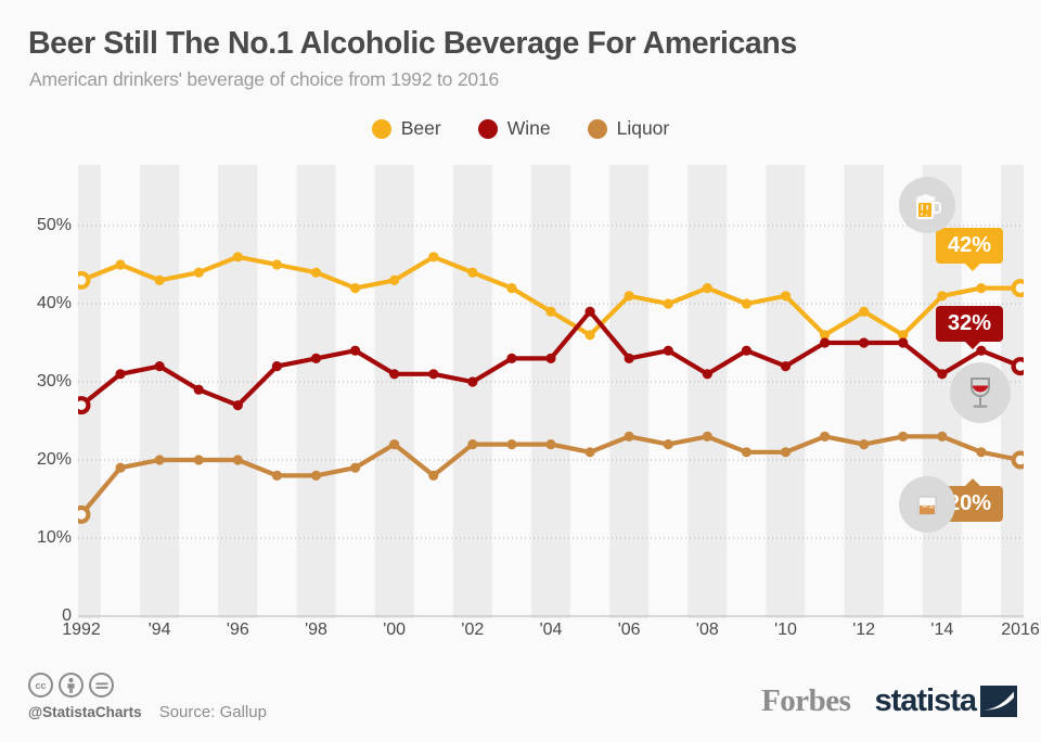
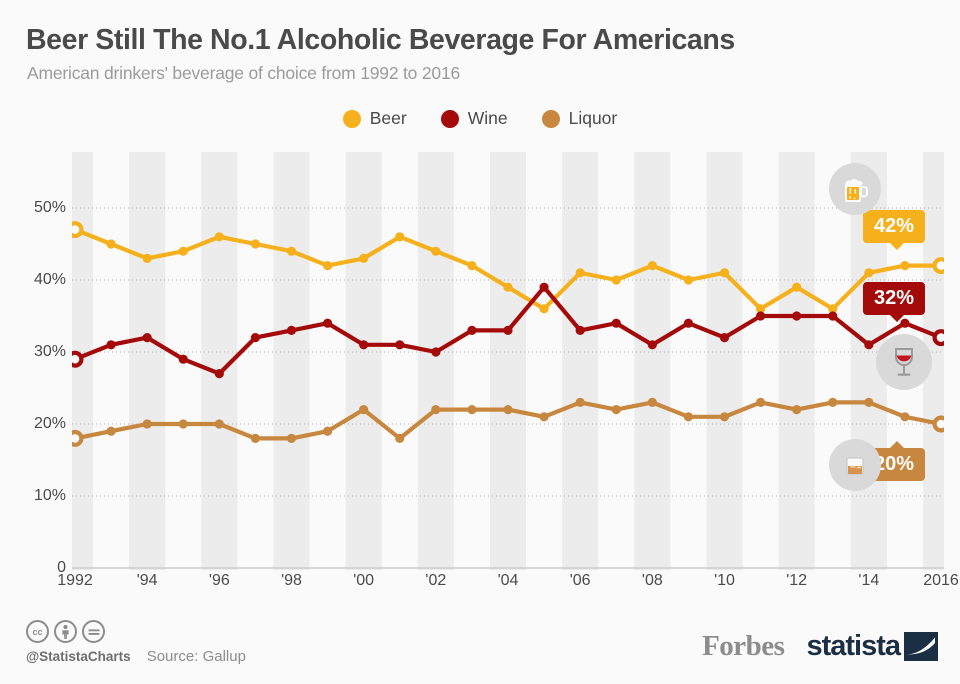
Beer/1992: 43% -> 47%
Wine/1992: 27% -> 29%
Liquor/1992: 13% -> 18%
